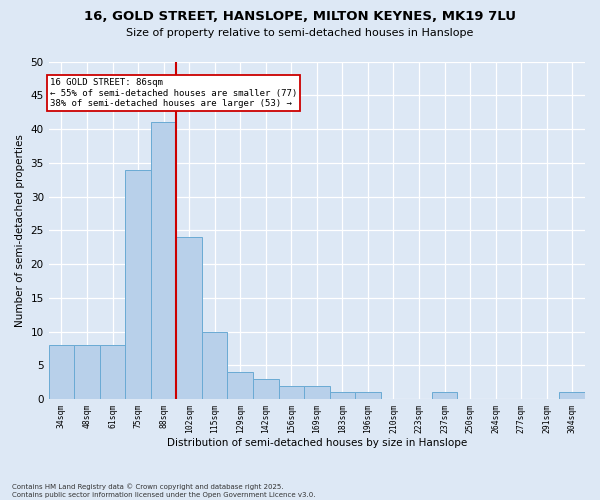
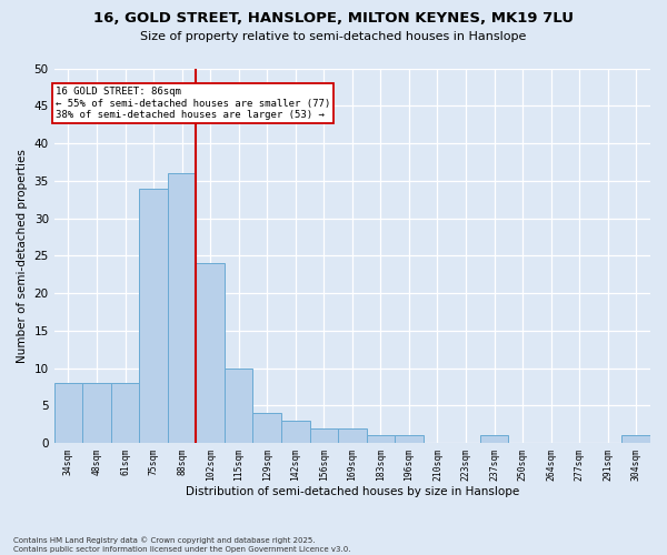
88sqm: 41 -> 36
